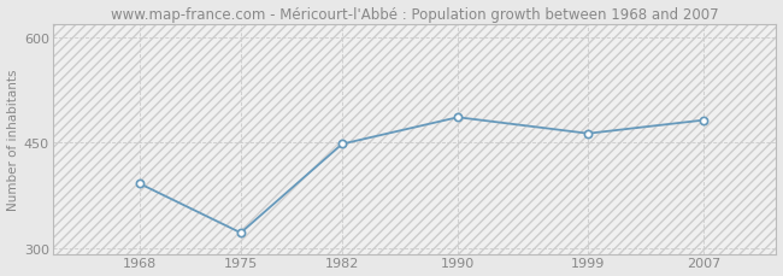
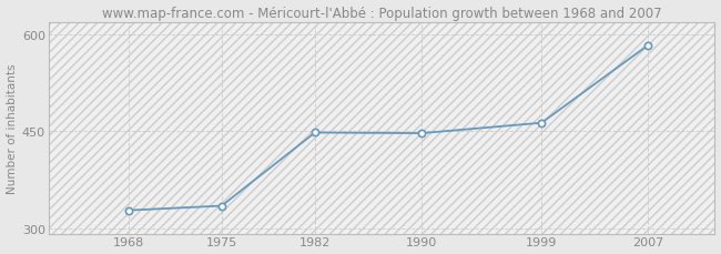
1968: 392 -> 328
1975: 322 -> 335
1990: 486 -> 447
2007: 482 -> 583
